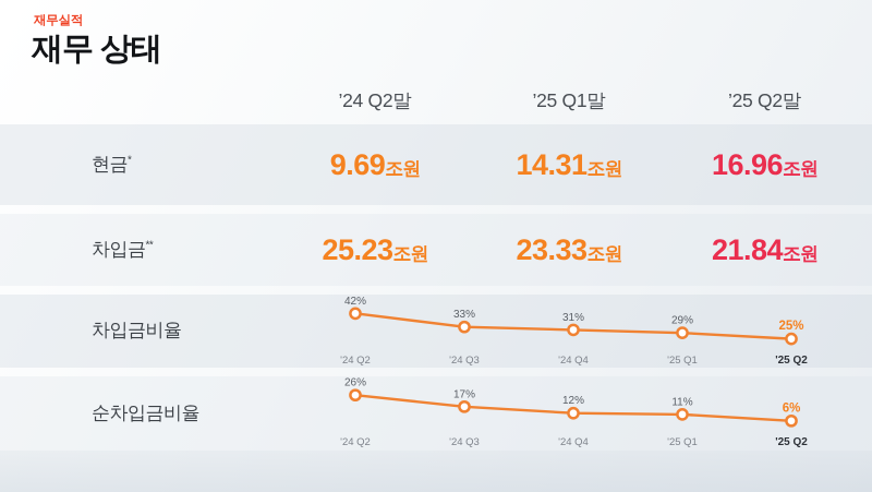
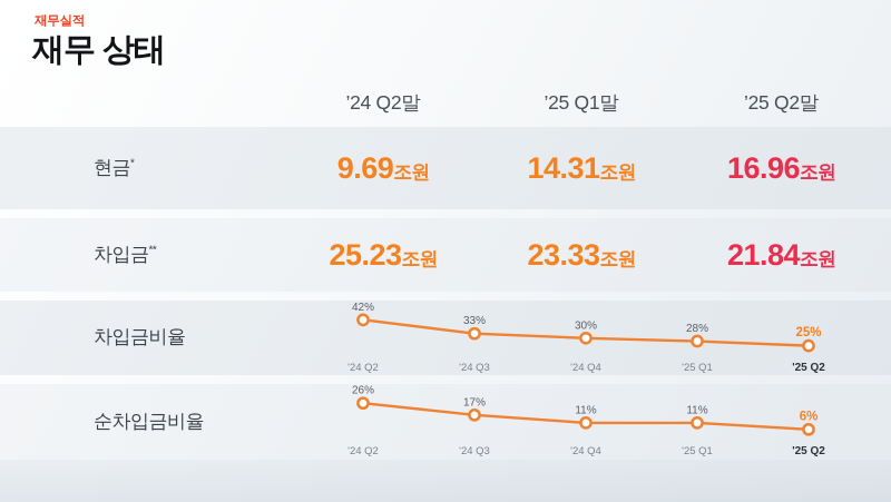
차입금비율/'24 Q4: 31% -> 30%
차입금비율/'25 Q1: 29% -> 28%
순차입금비율/'24 Q4: 12% -> 11%
